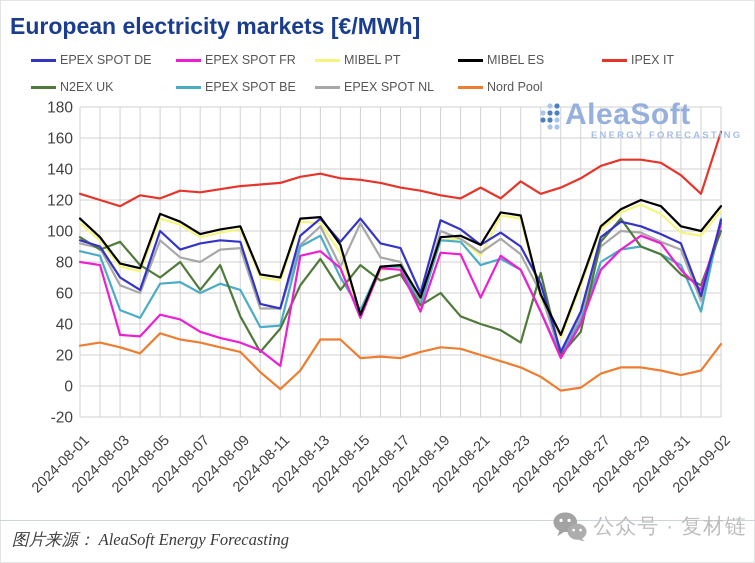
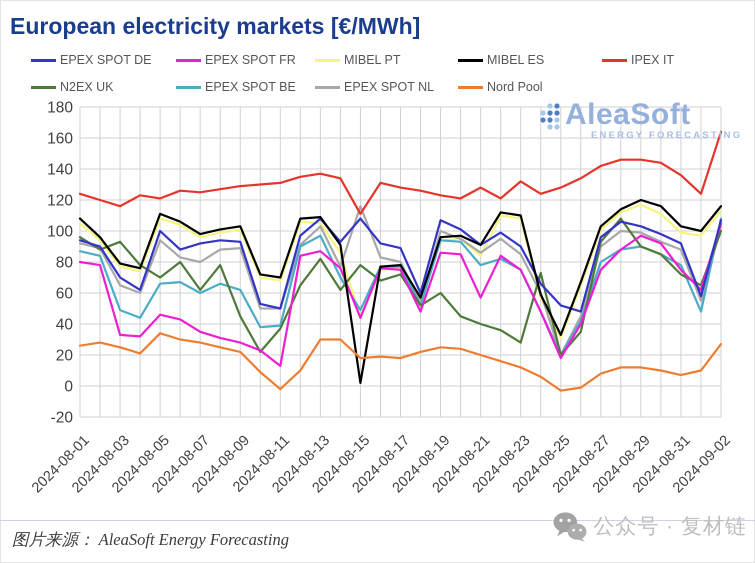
MIBEL ES/2024-08-15: 46 -> 2
IPEX IT/2024-08-15: 133 -> 111
EPEX SPOT NL/2024-08-15: 105 -> 116
EPEX SPOT DE/2024-08-25: 22 -> 52
